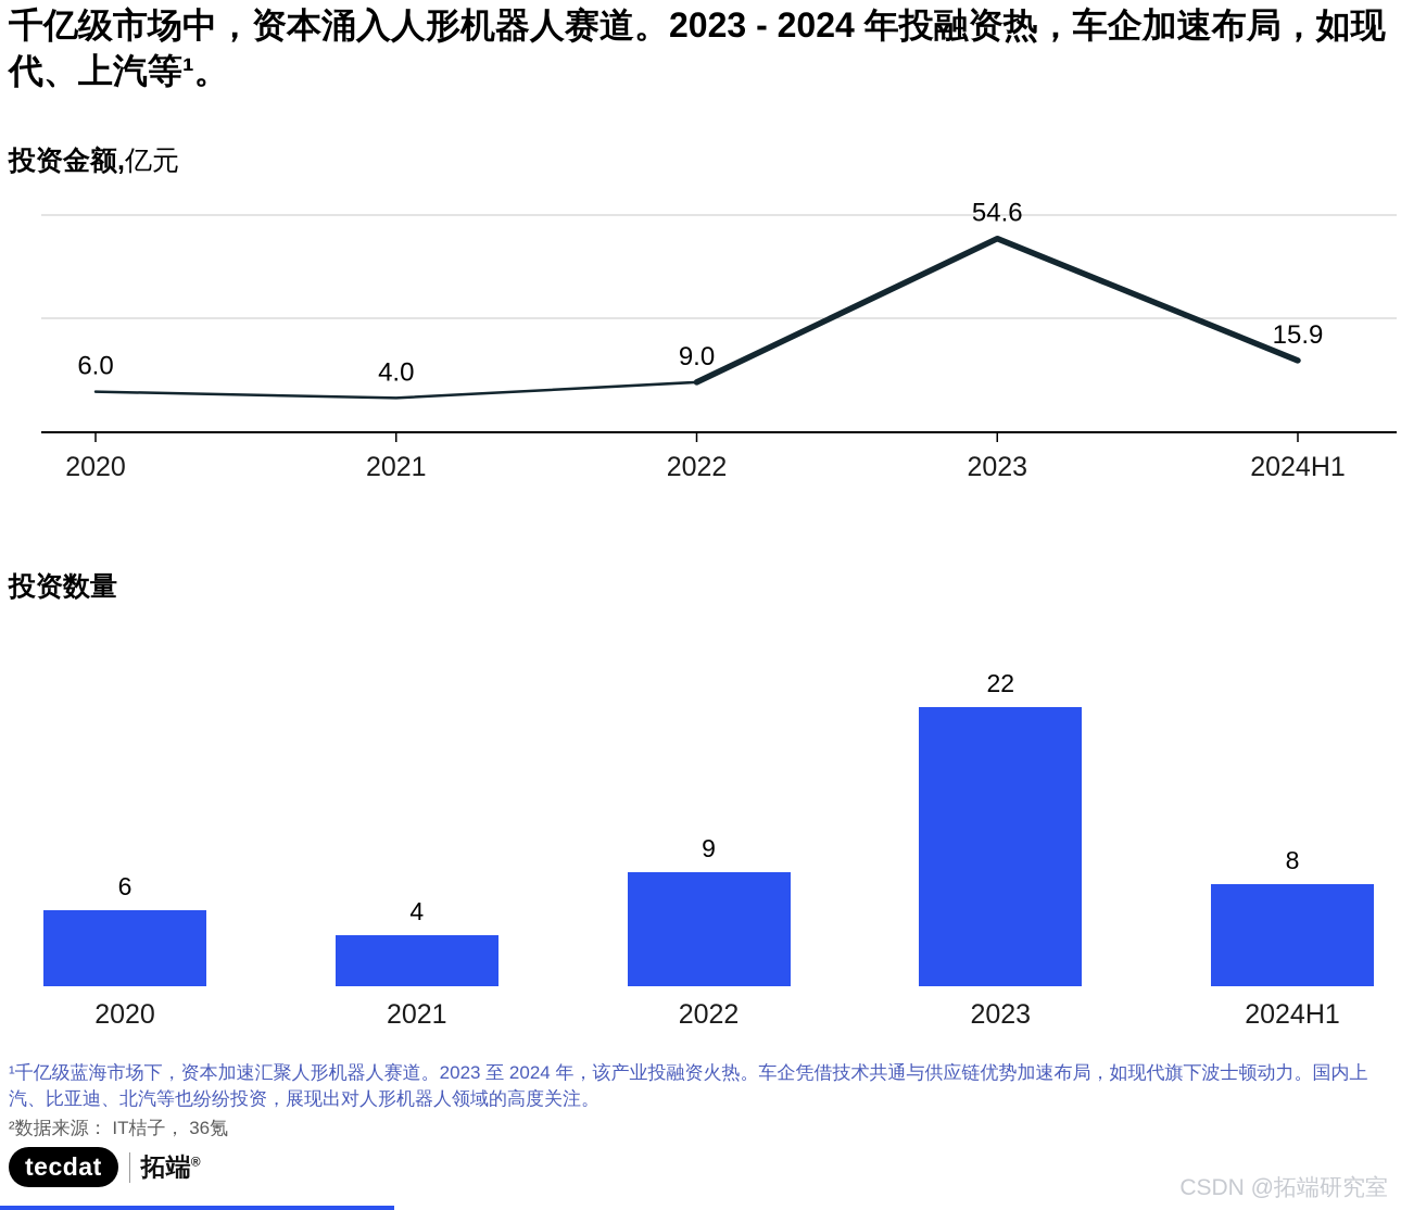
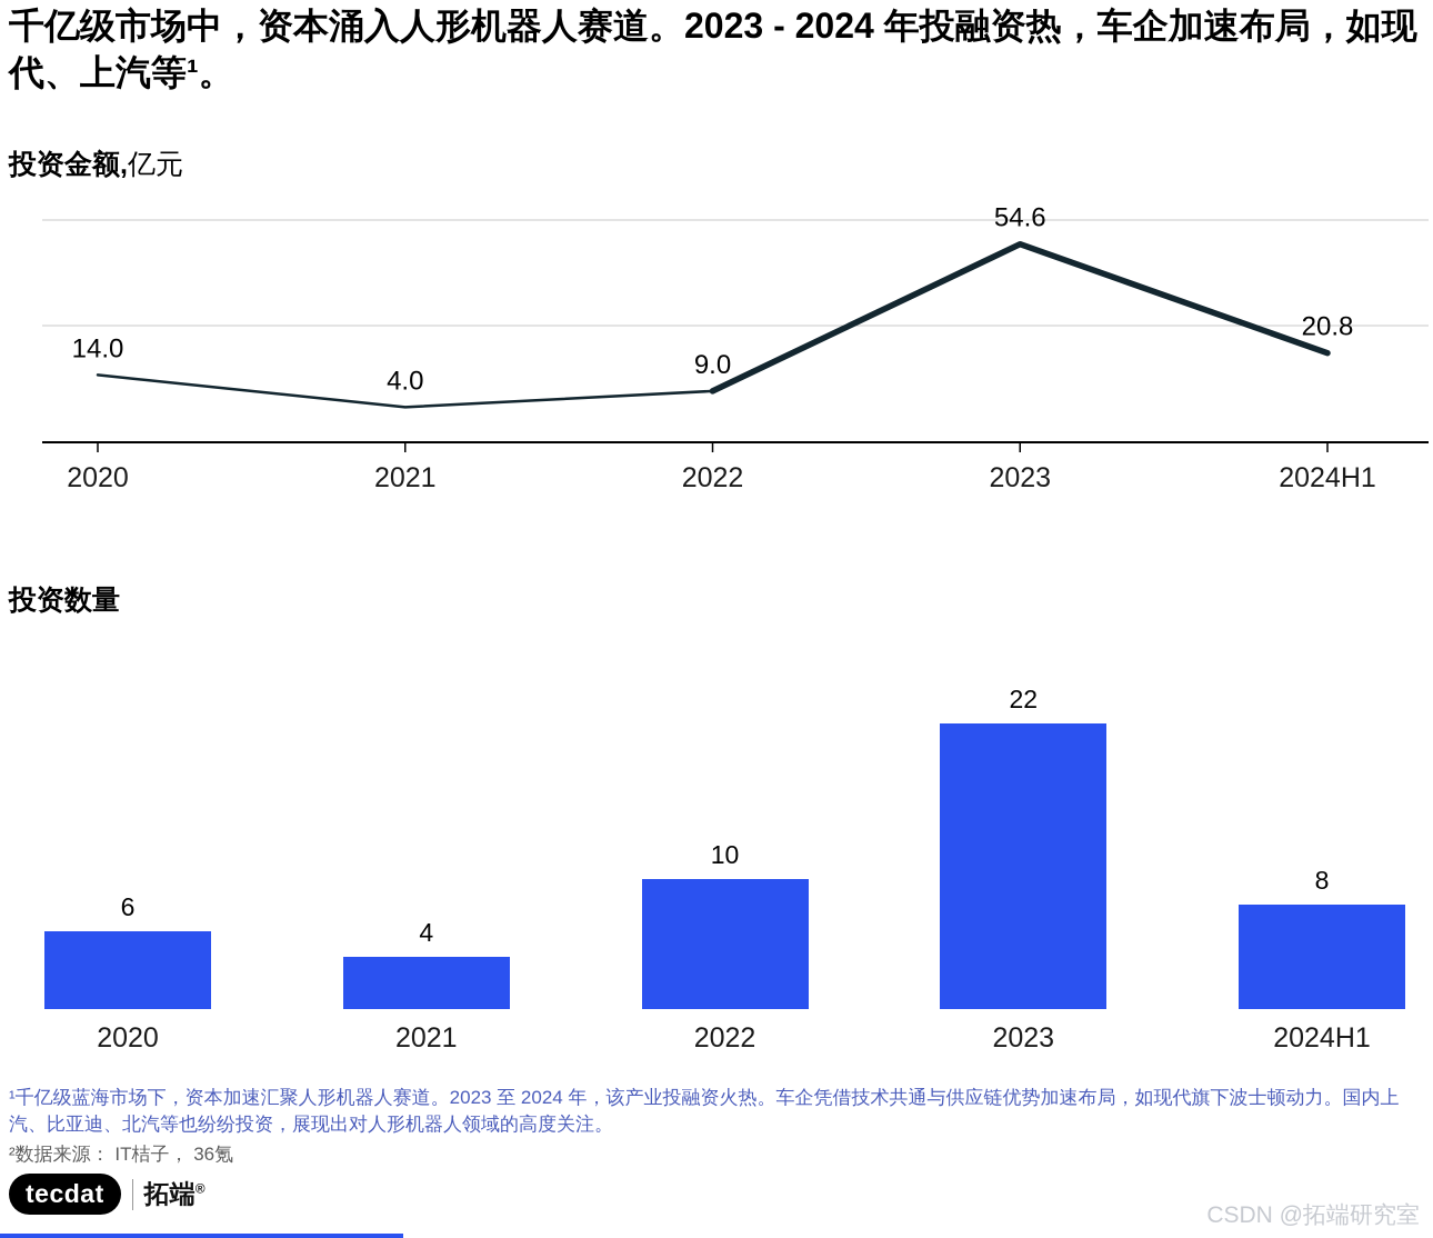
投资金额,/2020: 6.0 -> 14.0
投资金额,/2024H1: 15.9 -> 20.8
投资数量/2022: 9 -> 10
